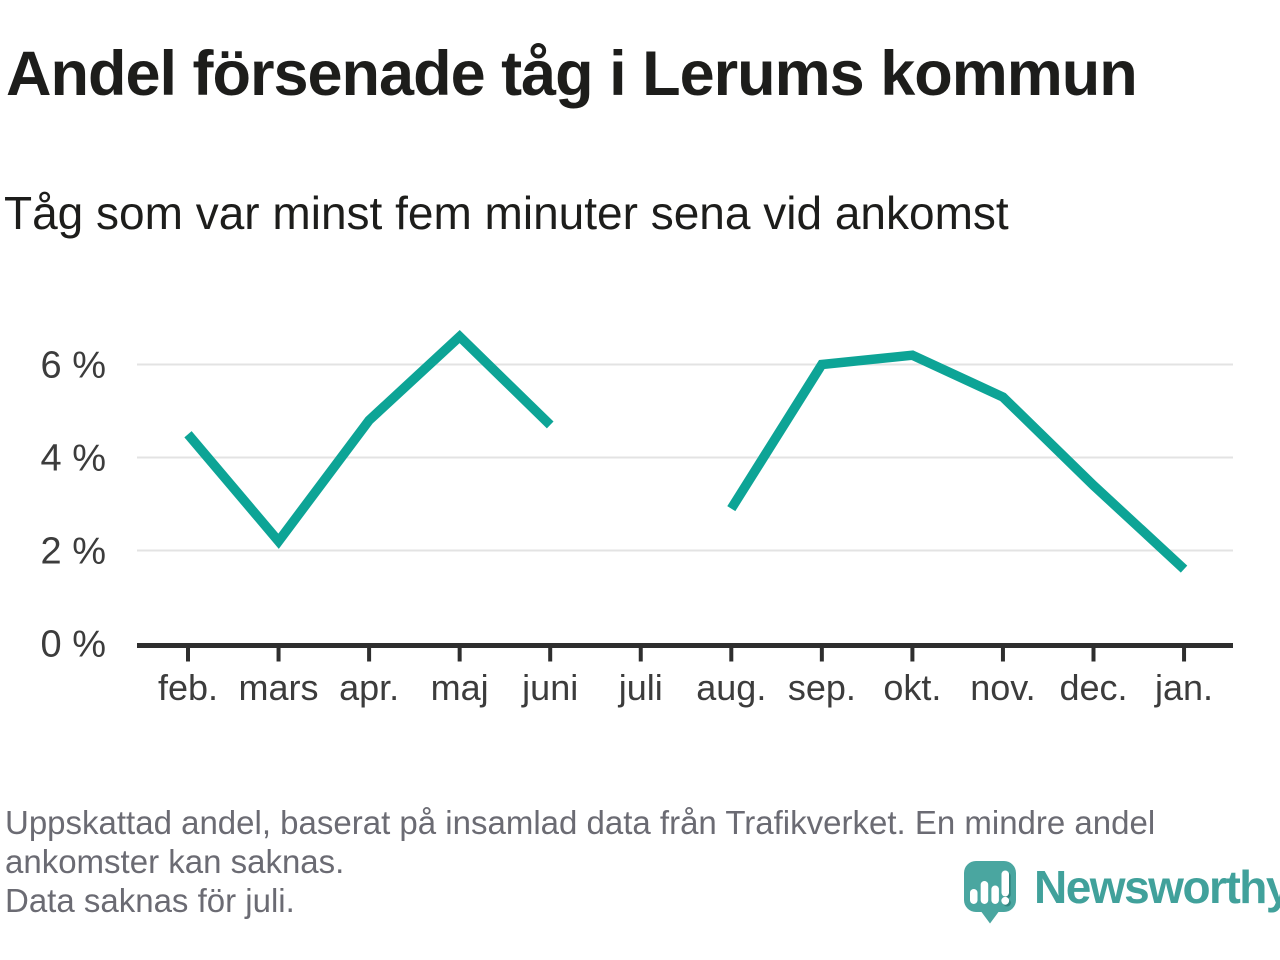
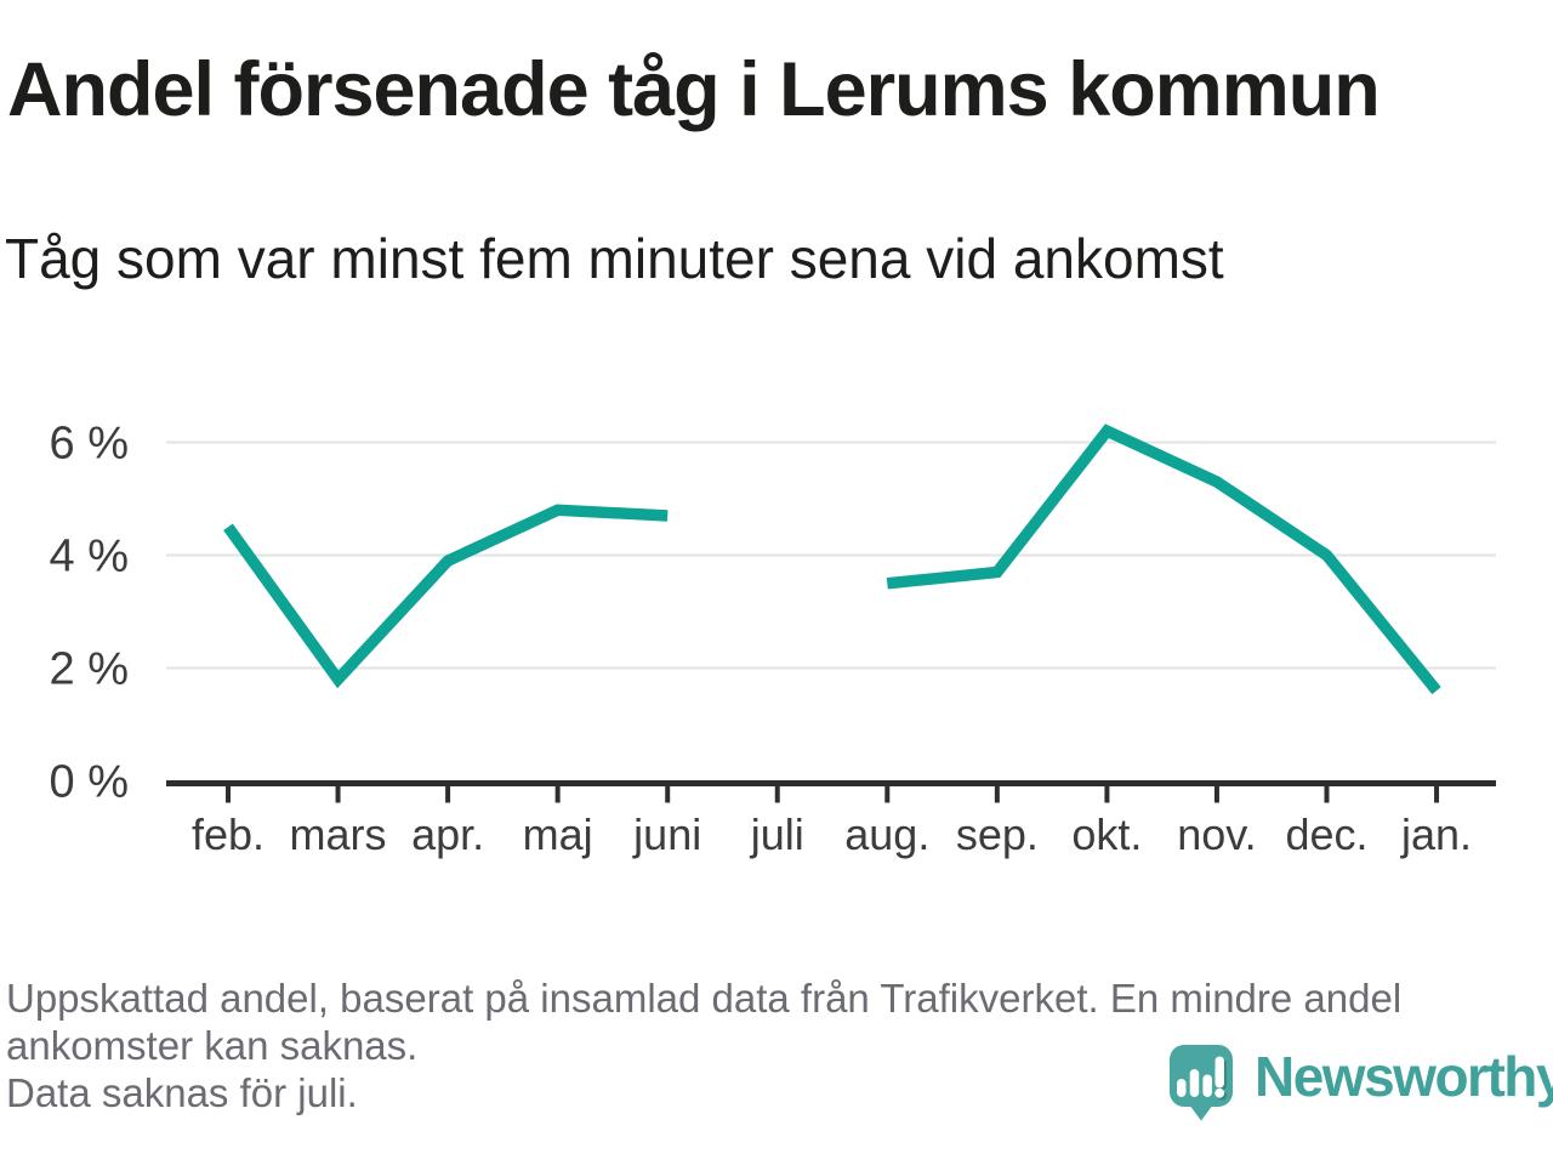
mars: 2.2% -> 1.8%
apr.: 4.8% -> 3.9%
maj: 6.6% -> 4.8%
aug.: 2.9% -> 3.5%
sep.: 6.0% -> 3.7%
dec.: 3.4% -> 4.0%
